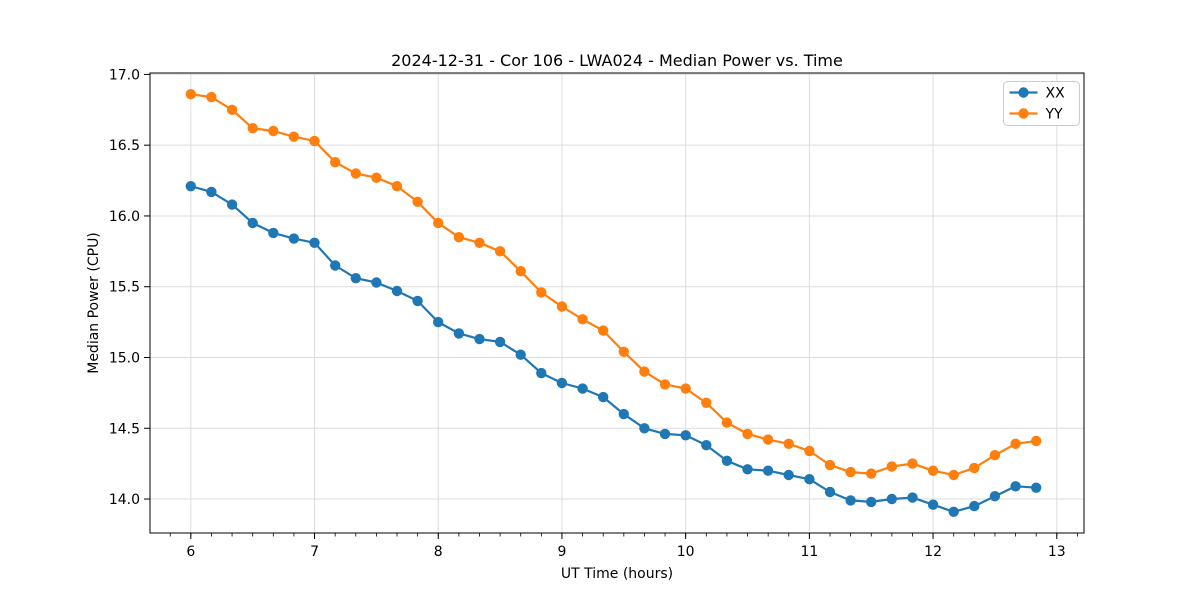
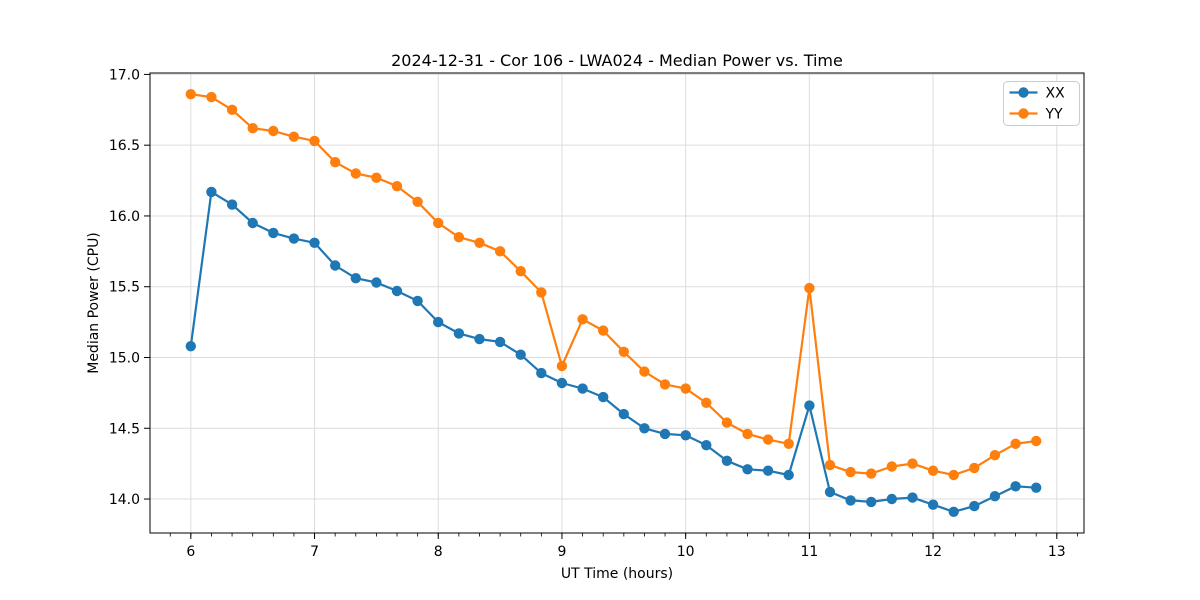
XX/6: 16.21 -> 15.08
YY/9: 15.36 -> 14.94
XX/11: 14.14 -> 14.66
YY/11: 14.34 -> 15.49
